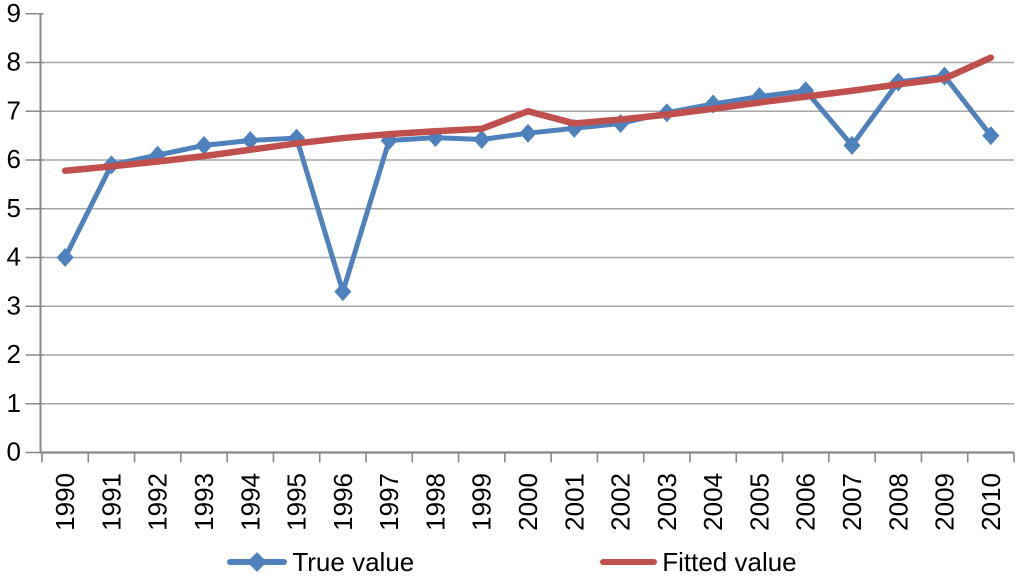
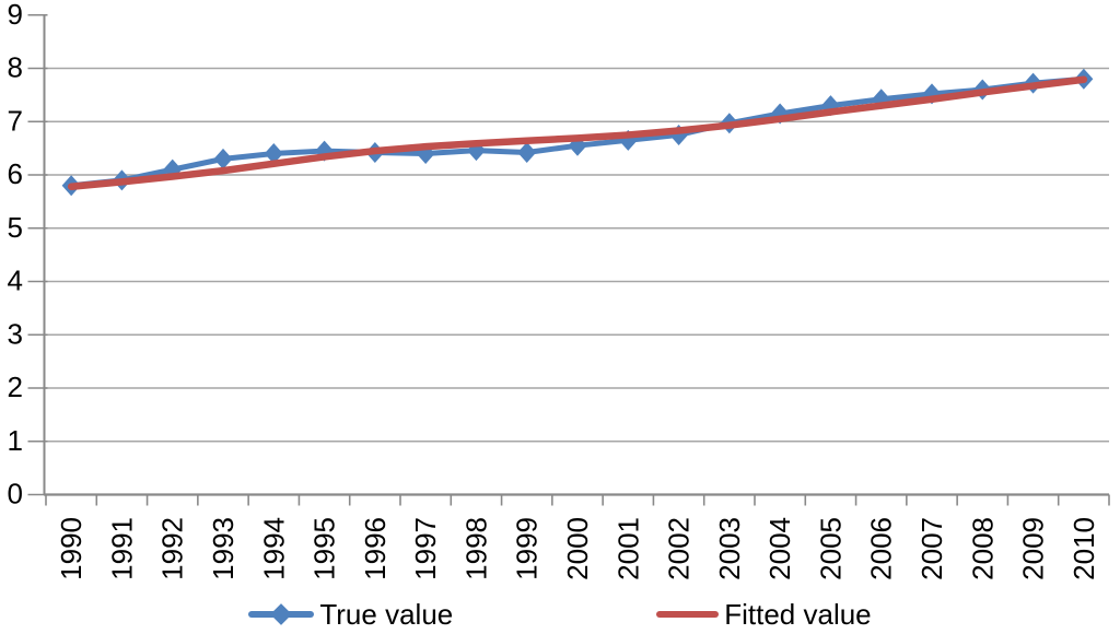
True value/1990: 4.0 -> 5.8
True value/1996: 3.3 -> 6.4
Fitted value/2000: 7.0 -> 6.7
True value/2007: 6.3 -> 7.5
True value/2010: 6.5 -> 7.8
Fitted value/2010: 8.1 -> 7.8
